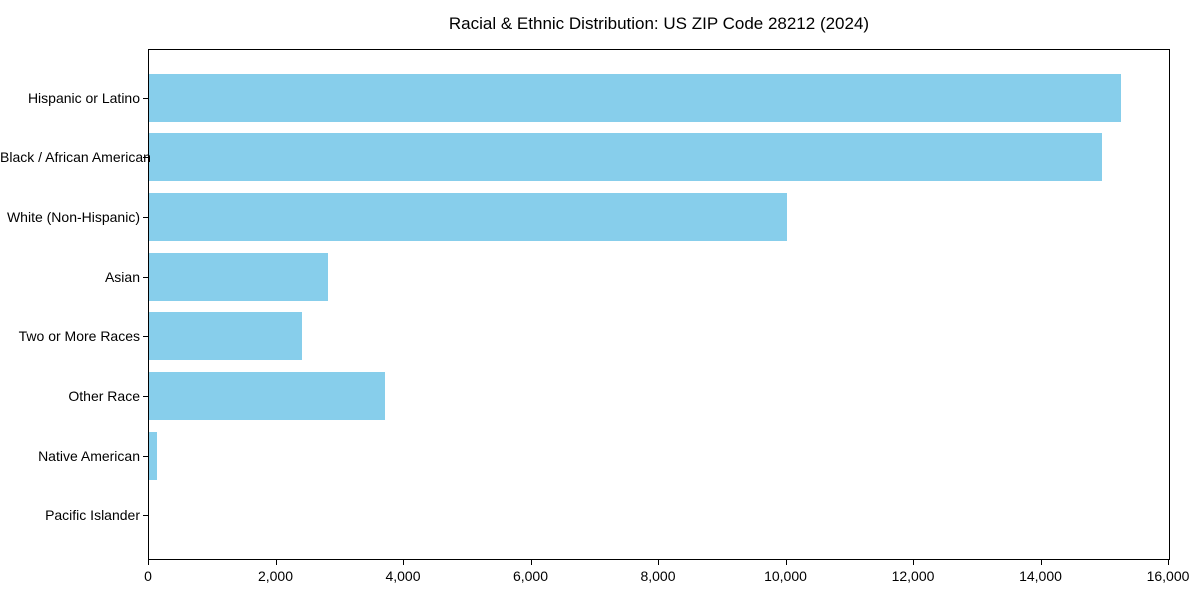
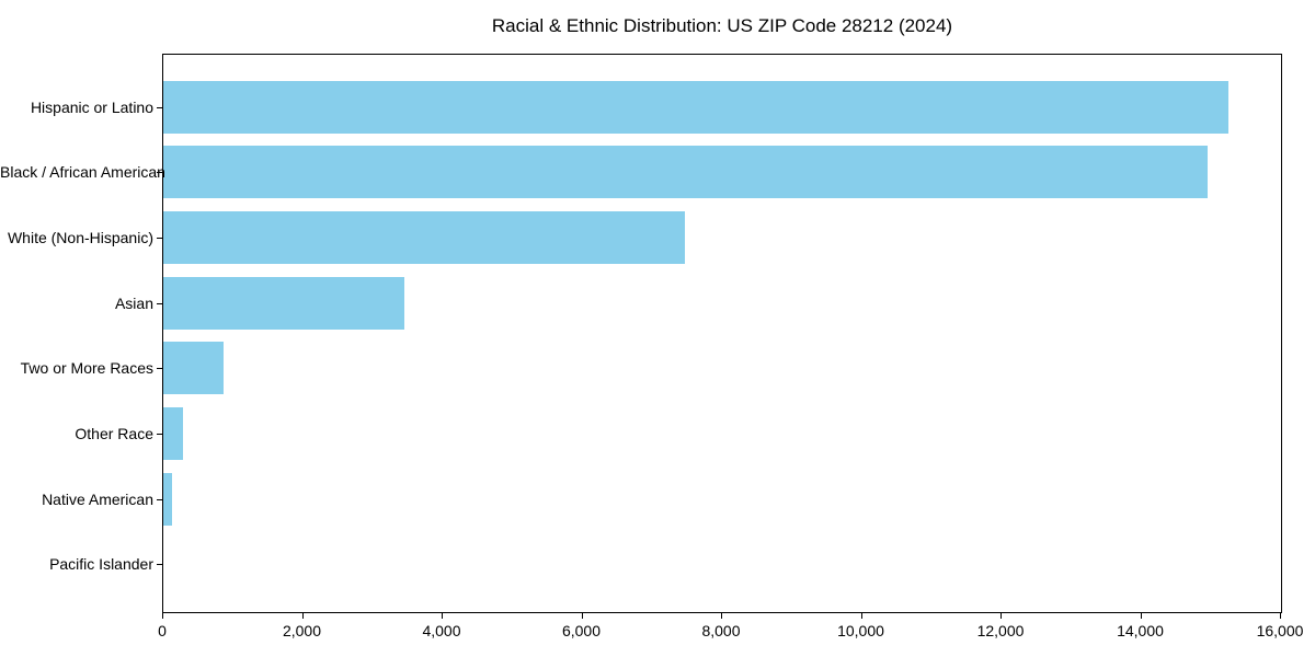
White (Non-Hispanic): 10000 -> 7500
Asian: 2800 -> 3400
Two or More Races: 2400 -> 900
Other Race: 3700 -> 300
